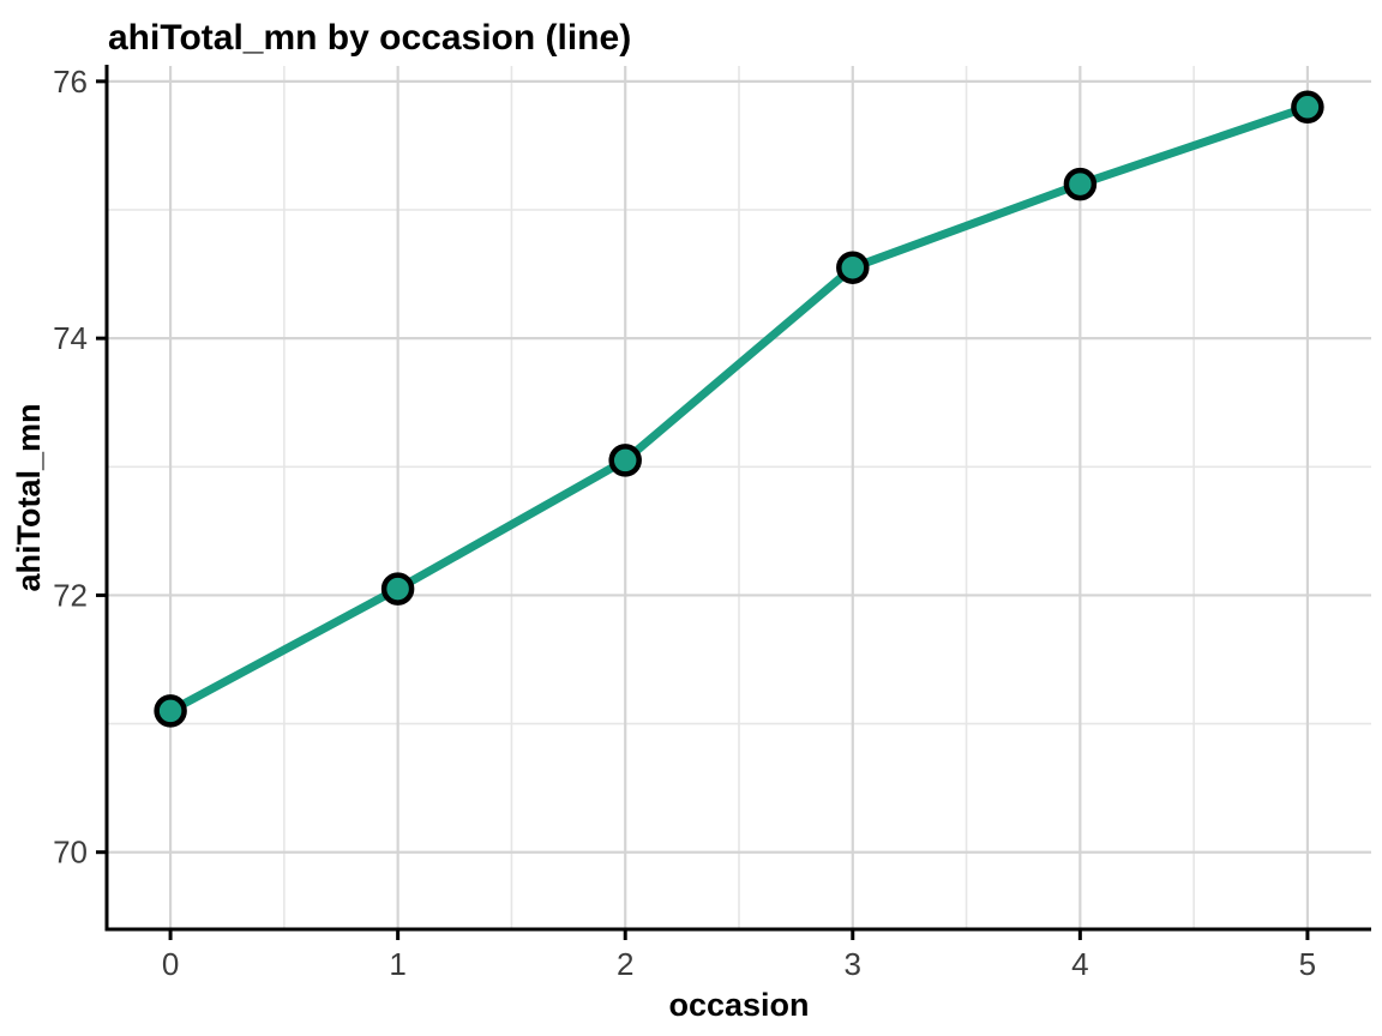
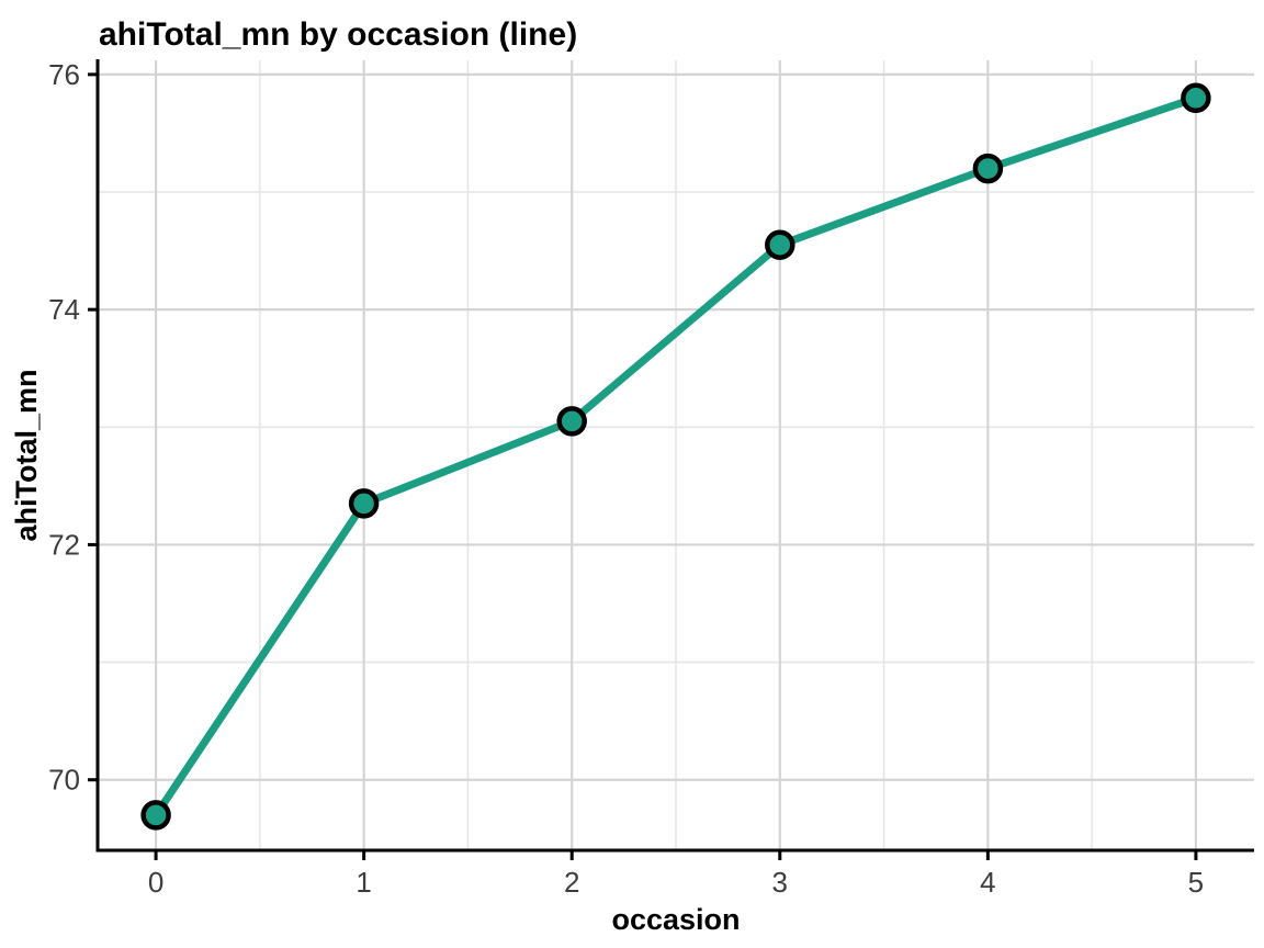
0: 71.10 -> 69.70
1: 72.05 -> 72.35
